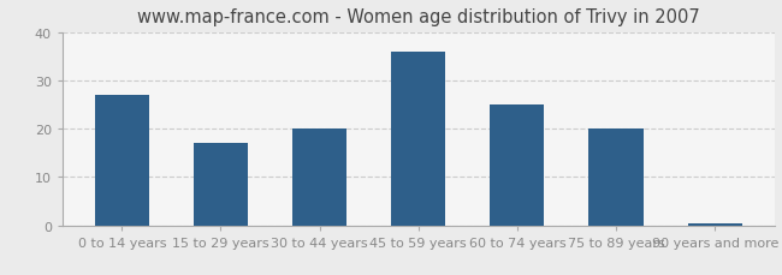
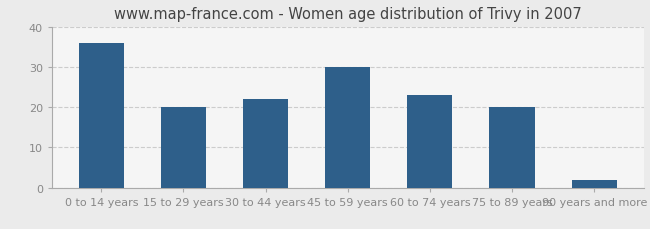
0 to 14 years: 27.0 -> 36.0
15 to 29 years: 17.0 -> 20.0
30 to 44 years: 20.0 -> 22.0
45 to 59 years: 36.0 -> 30.0
60 to 74 years: 25.0 -> 23.0
90 years and more: 0.5 -> 2.0
